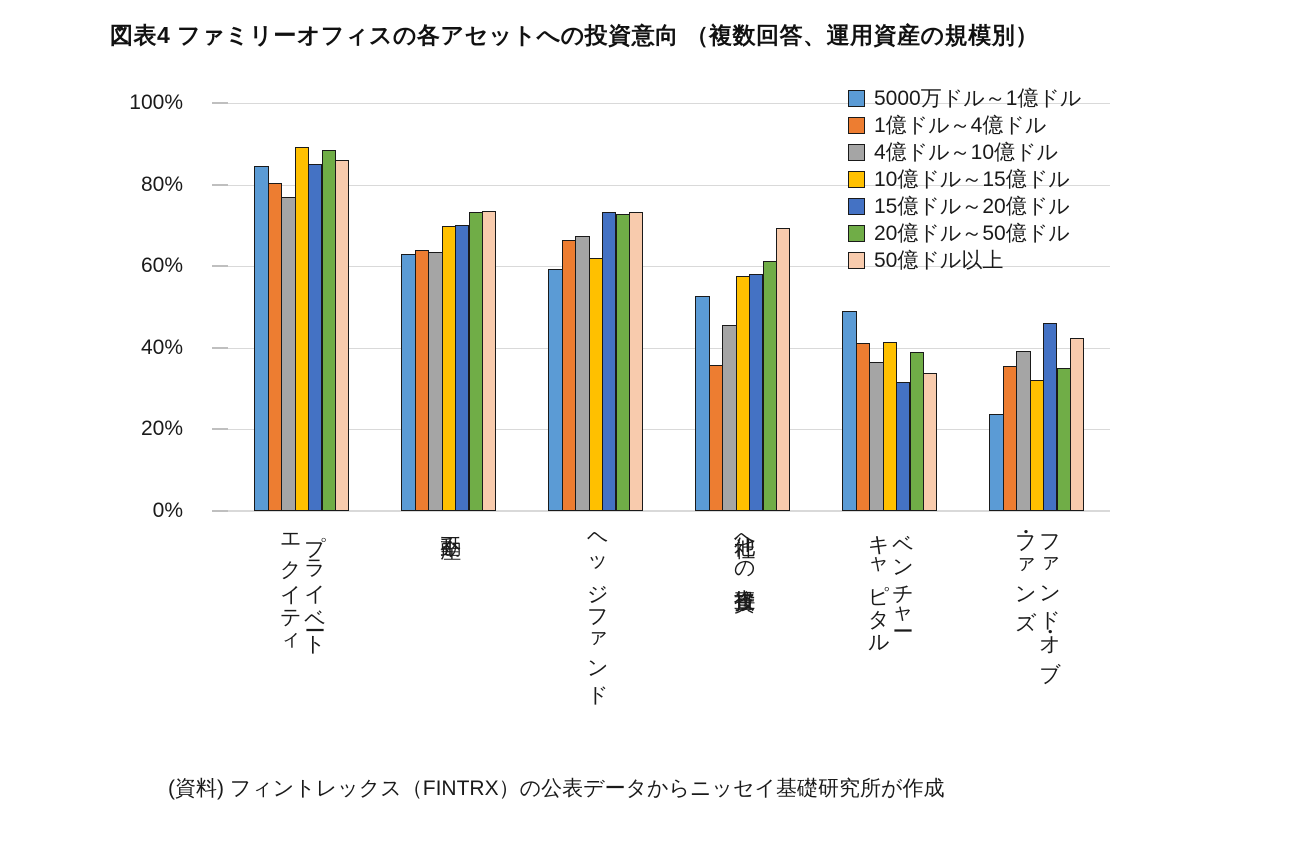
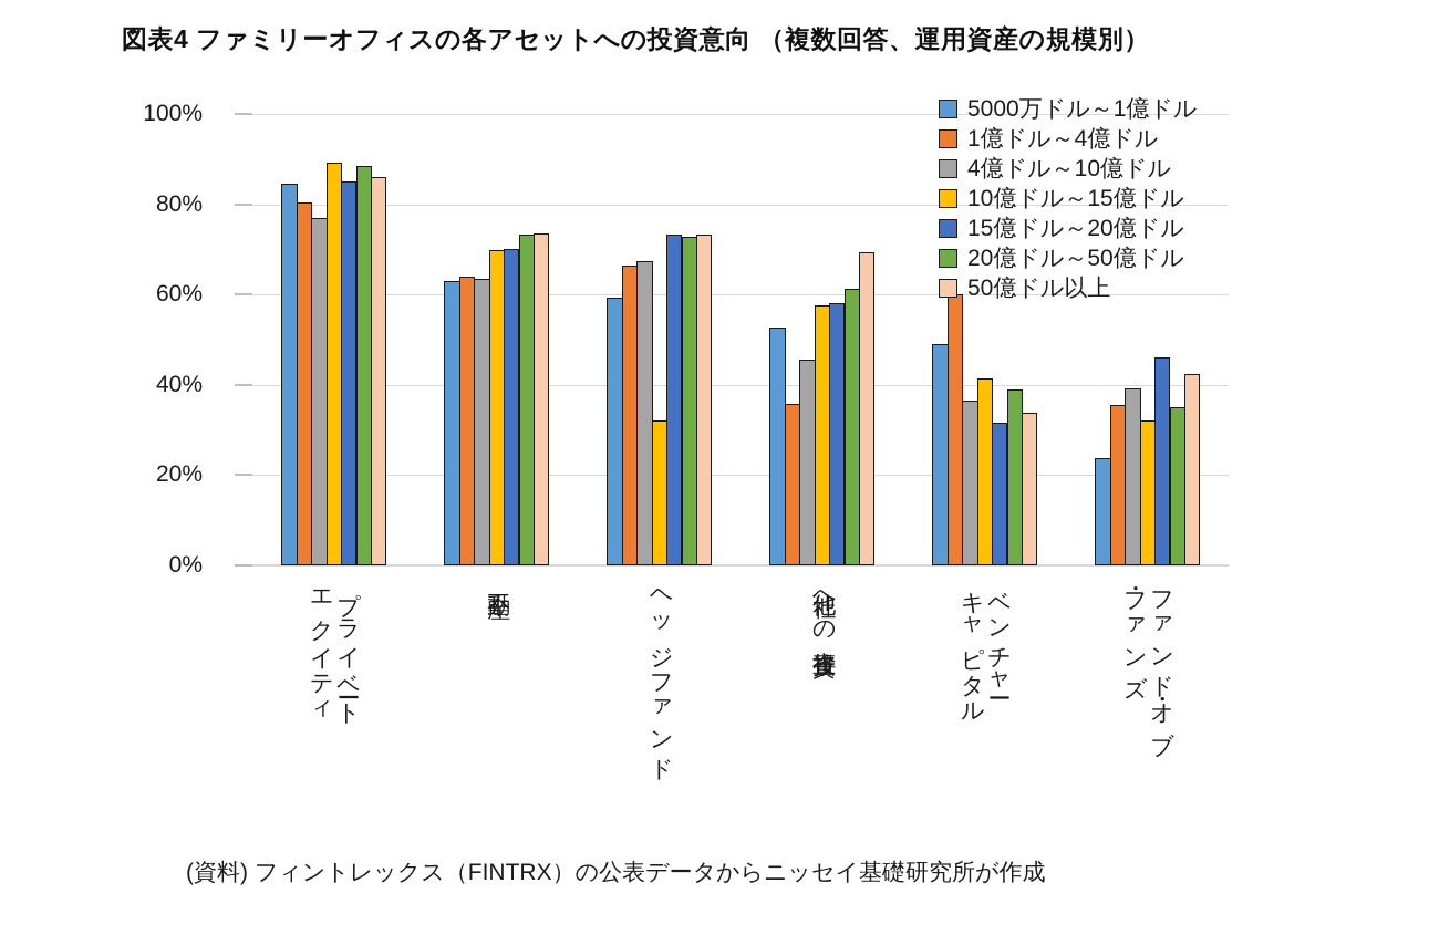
10億ドル～15億ドル/ヘッジファンド: 62% -> 32%
1億ドル～4億ドル/ベンチャーキャピタル: 41% -> 60%
